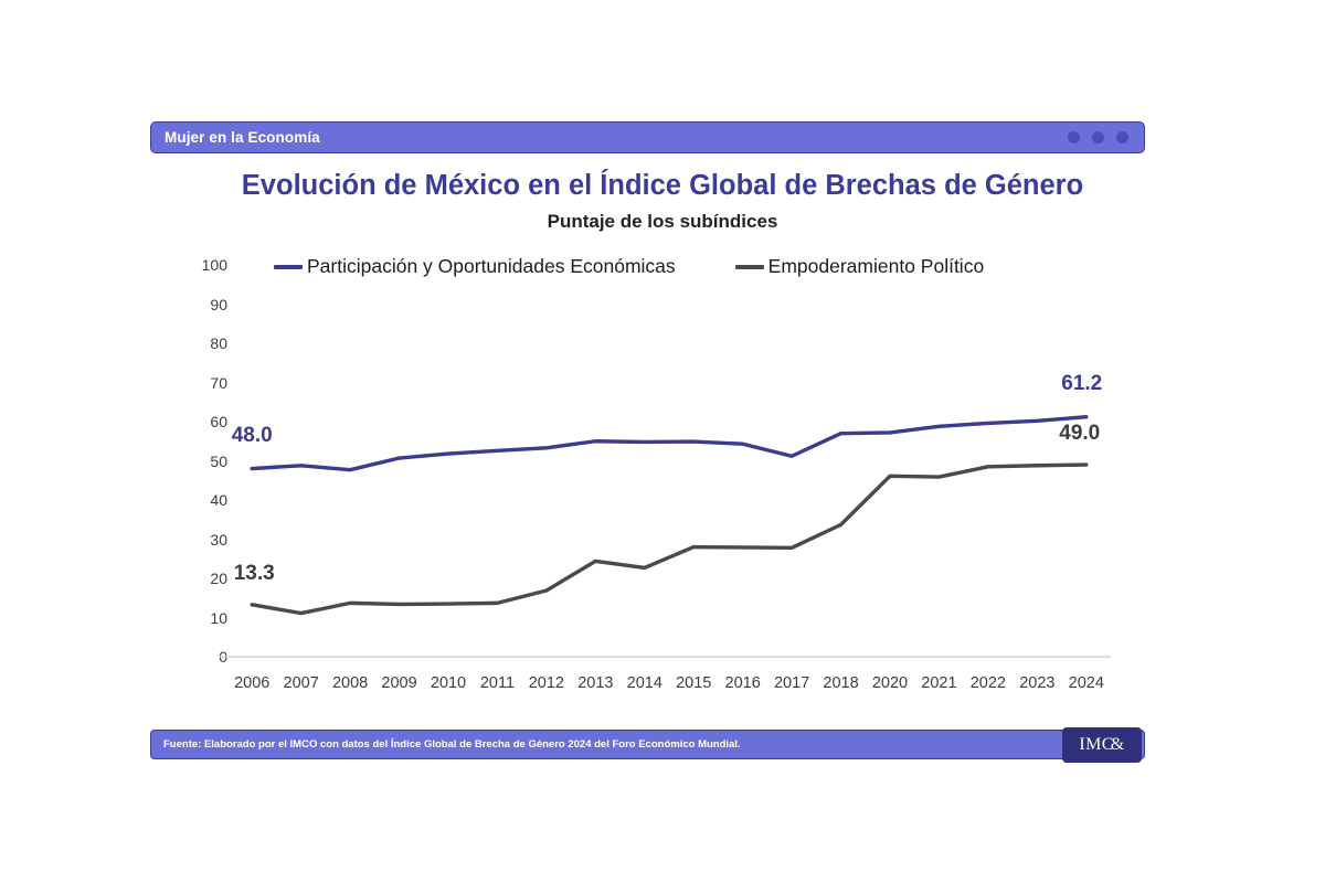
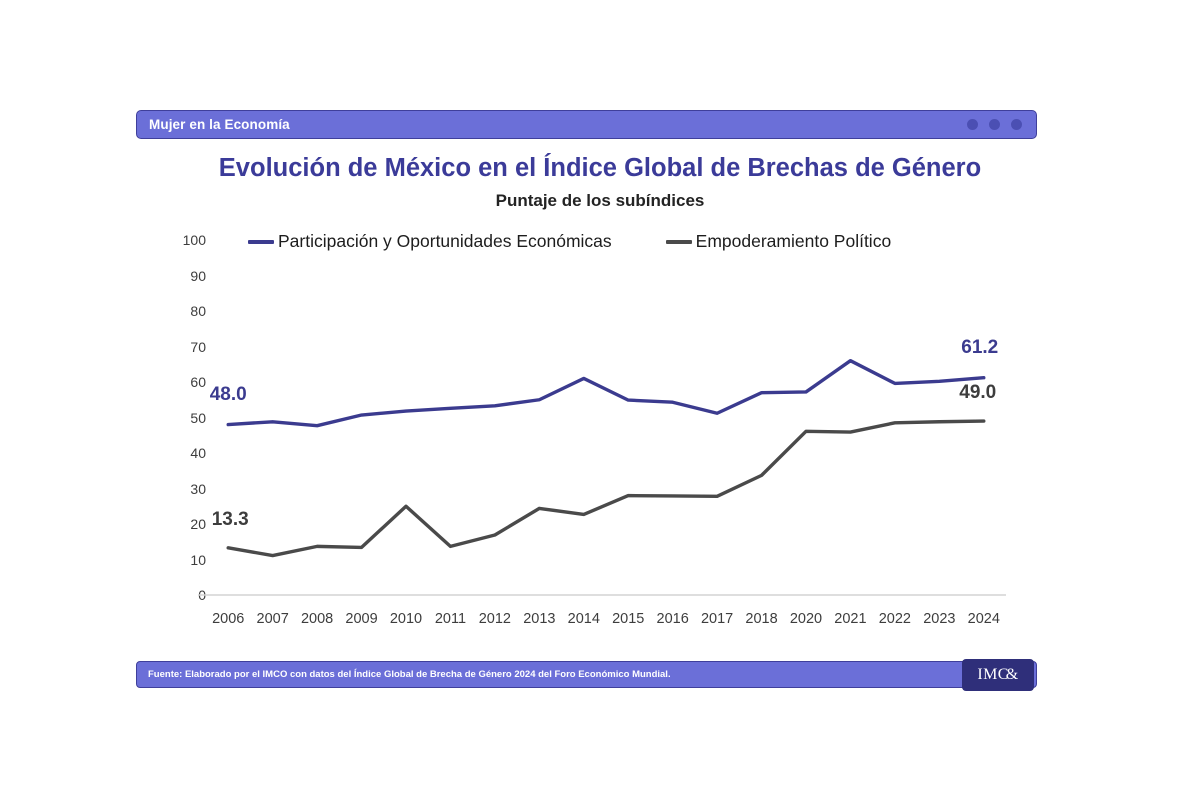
Empoderamiento Político/2010: 14 -> 25
Participación y Oportunidades Económicas/2014: 55 -> 61
Participación y Oportunidades Económicas/2021: 59 -> 66
